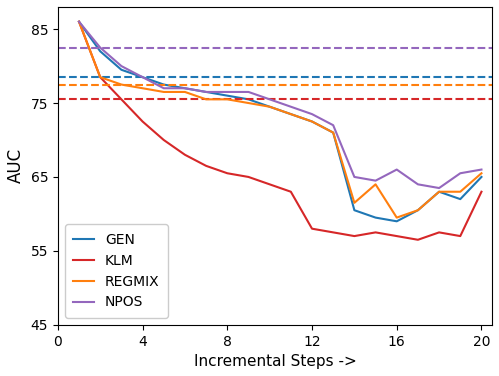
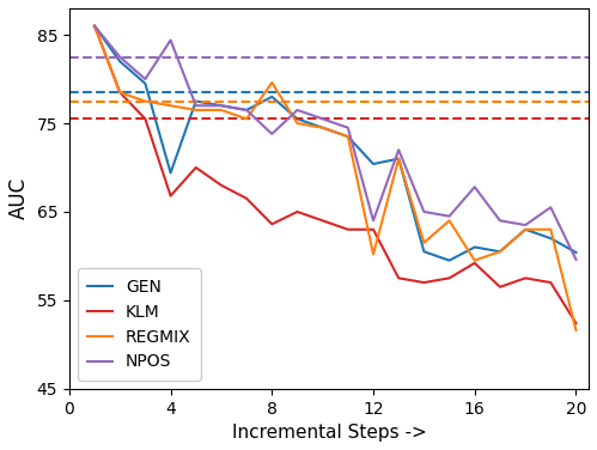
GEN/4: 78.5 -> 69.4
KLM/4: 72.5 -> 66.8
NPOS/4: 78.5 -> 84.4
GEN/8: 76.0 -> 78.0
KLM/8: 65.5 -> 63.6
REGMIX/8: 75.5 -> 79.6
NPOS/8: 76.5 -> 73.8
GEN/12: 72.5 -> 70.4
KLM/12: 58.0 -> 63.0
REGMIX/12: 72.5 -> 60.2
NPOS/12: 73.5 -> 64.0
GEN/16: 59.0 -> 61.0
KLM/16: 57.0 -> 59.2
NPOS/16: 66.0 -> 67.8
GEN/20: 65.0 -> 60.4
KLM/20: 63.0 -> 52.4
REGMIX/20: 65.5 -> 51.6
NPOS/20: 66.0 -> 59.6
